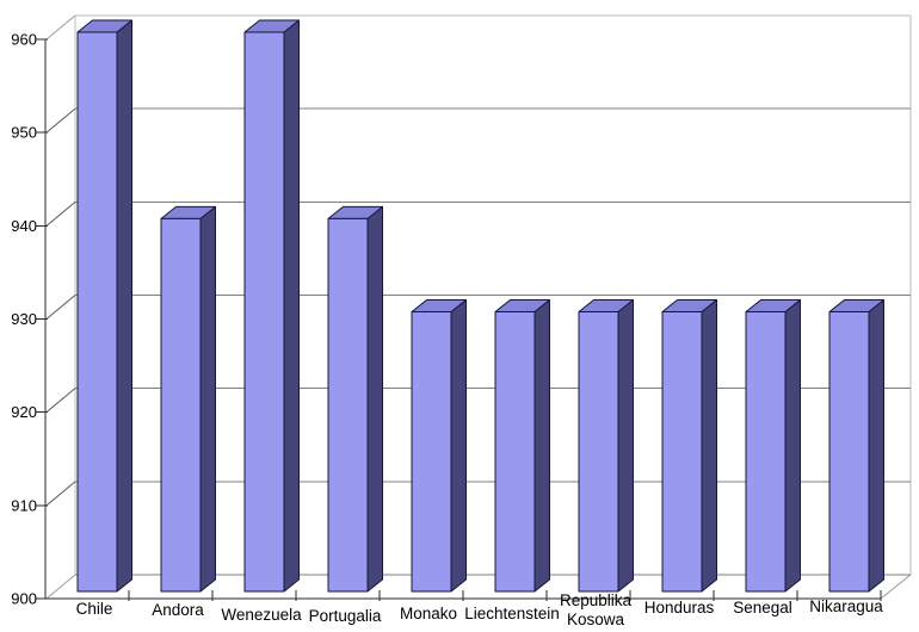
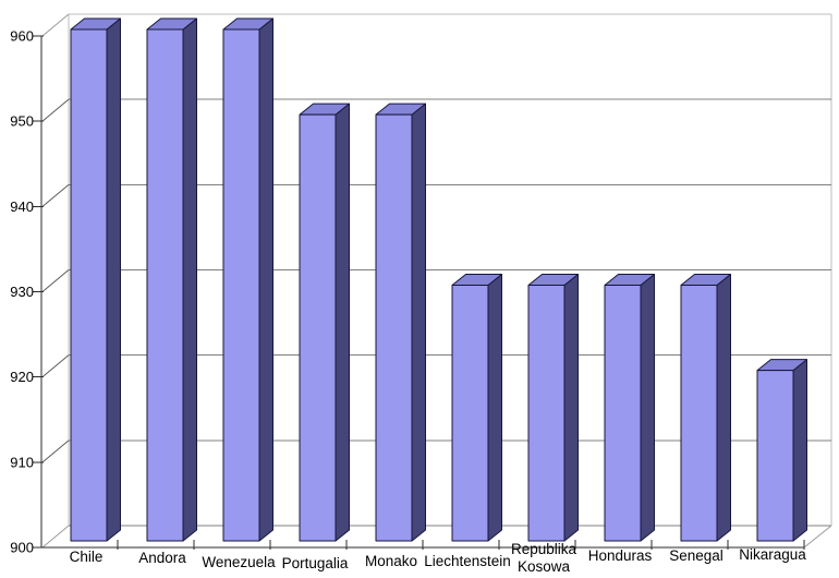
Andora: 940 -> 960
Portugalia: 940 -> 950
Monako: 930 -> 950
Nikaragua: 930 -> 920
